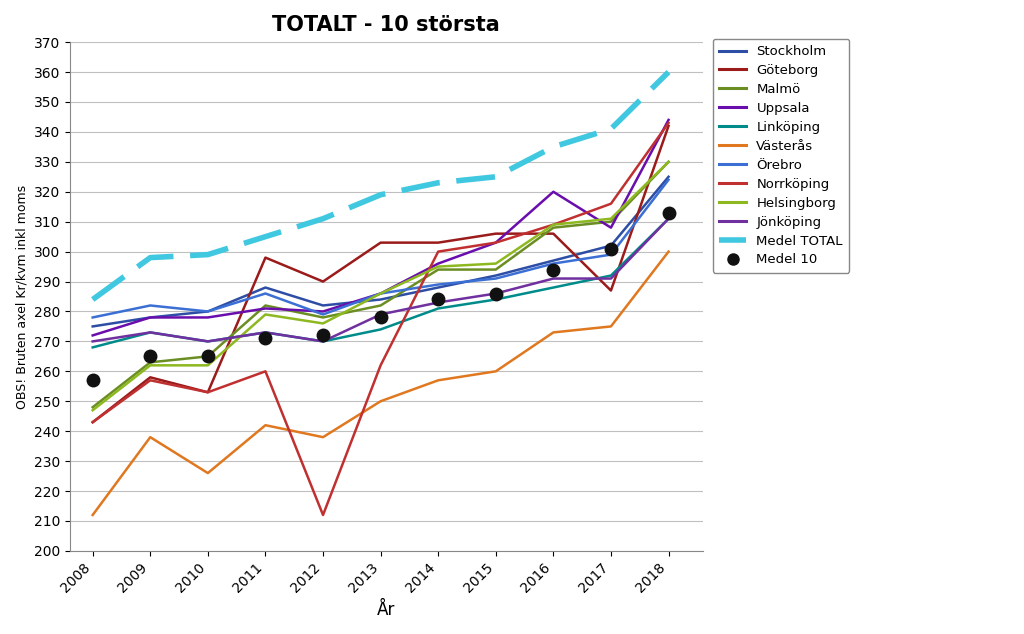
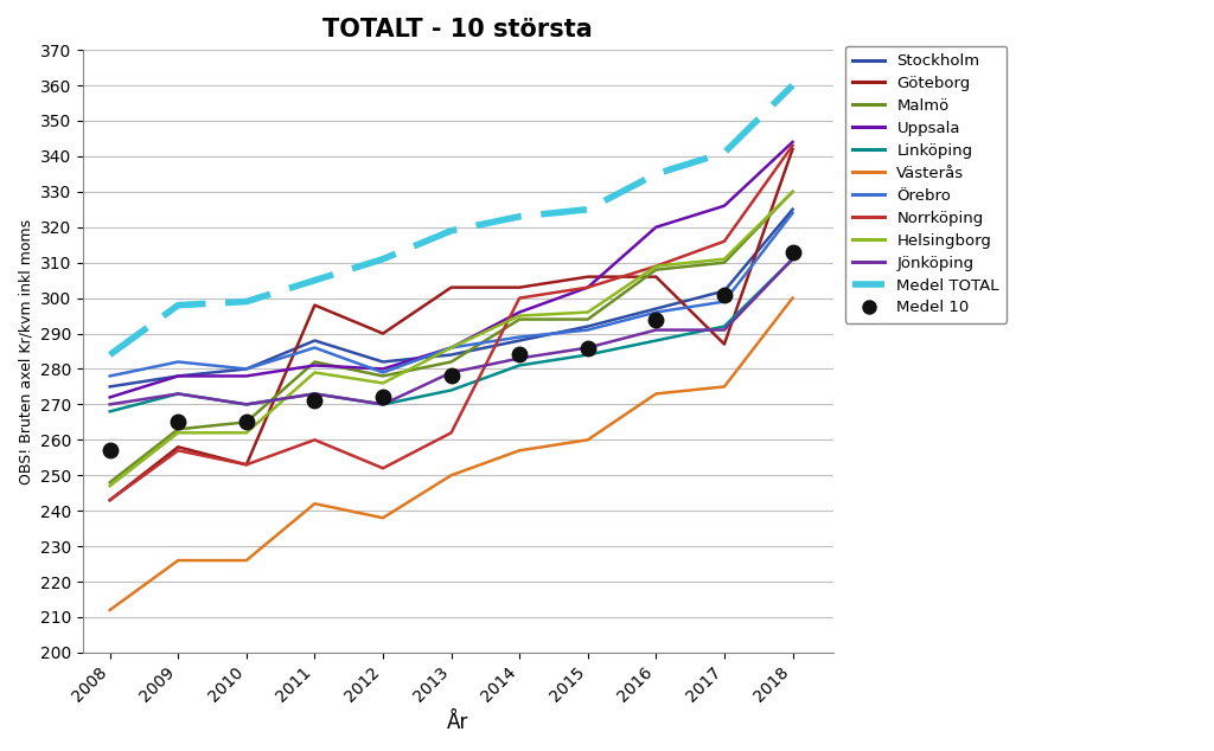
Västerås/2009: 238 -> 226
Norrköping/2012: 212 -> 252
Uppsala/2017: 308 -> 326
